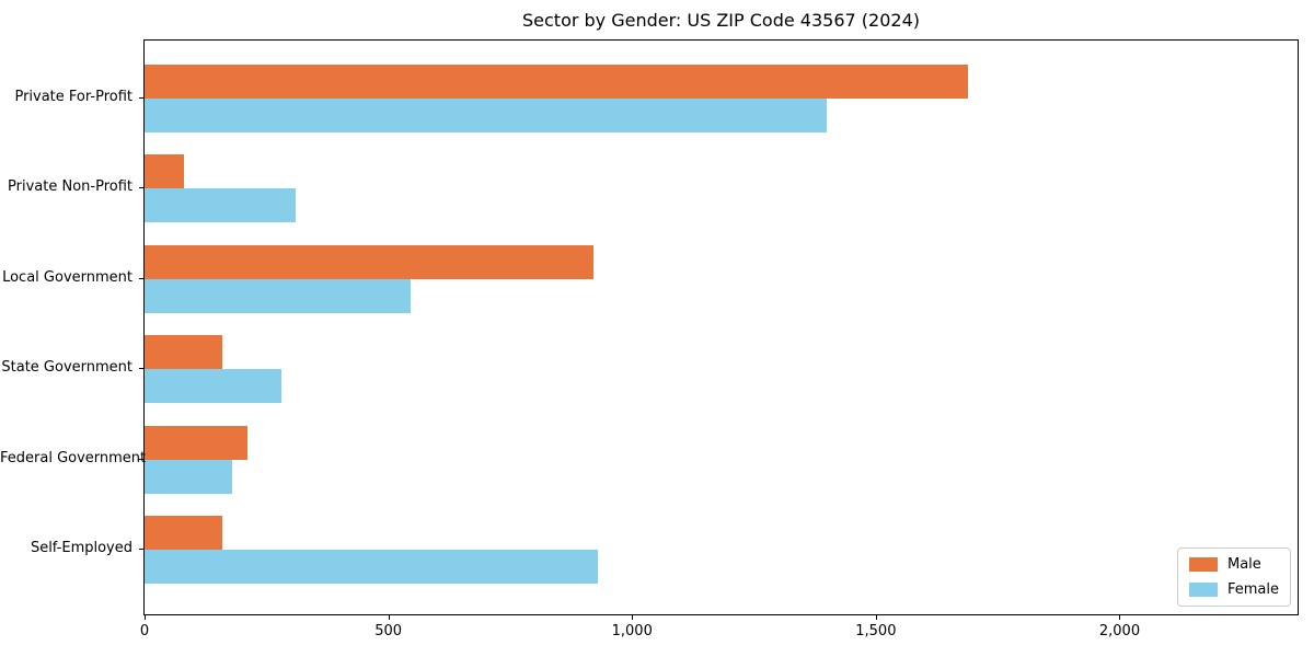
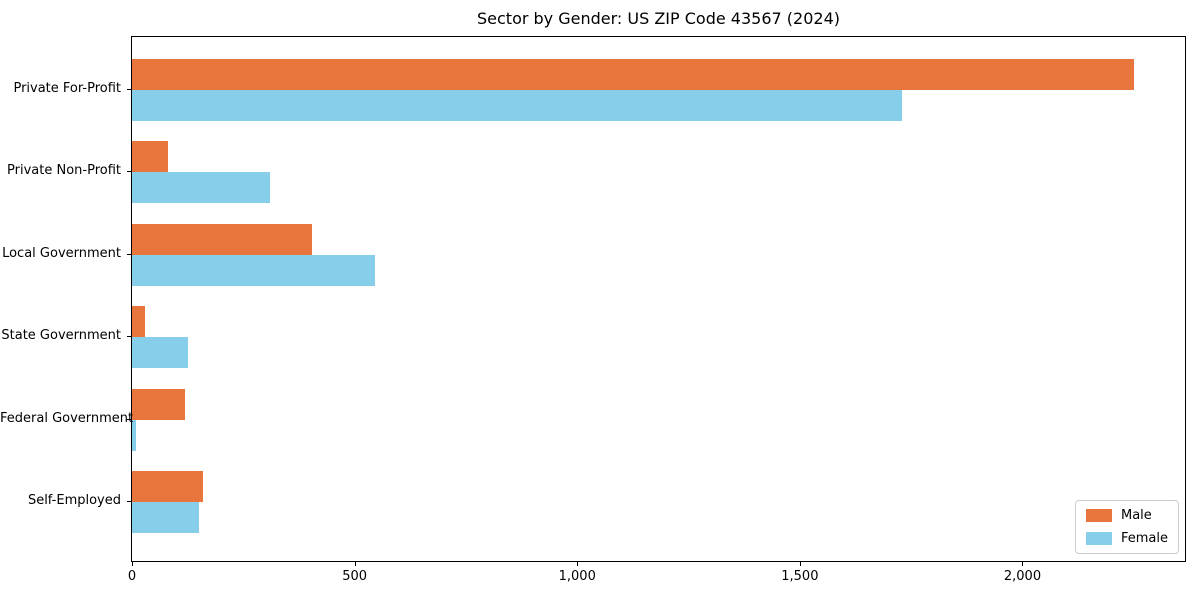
Male/Private For-Profit: 1690 -> 2250
Female/Private For-Profit: 1400 -> 1730
Male/Local Government: 920 -> 400
Male/State Government: 160 -> 30
Female/State Government: 280 -> 120
Male/Federal Government: 210 -> 120
Female/Federal Government: 180 -> 10
Female/Self-Employed: 930 -> 150
